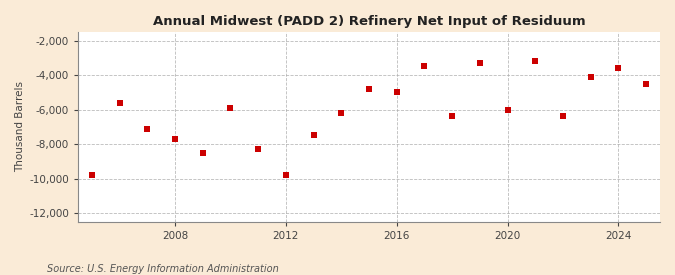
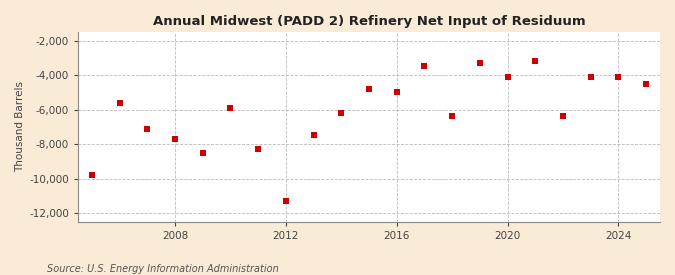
2012: -9,800 -> -11,300
2020: -6,000 -> -4,100
2024: -3,600 -> -4,100
